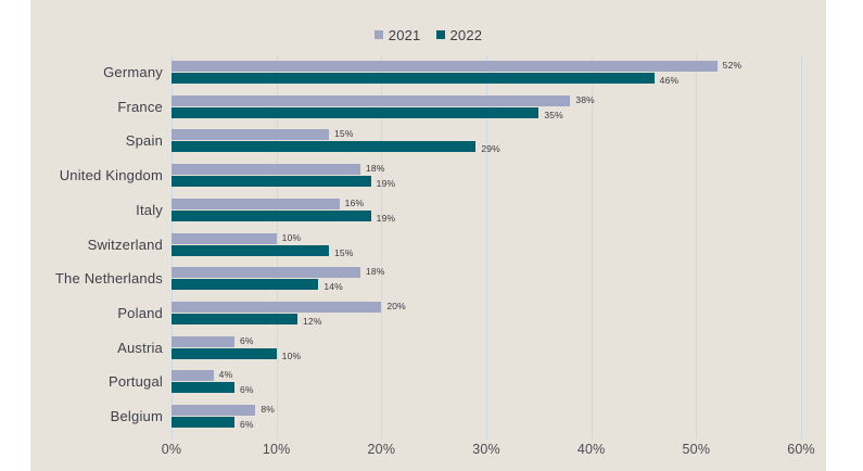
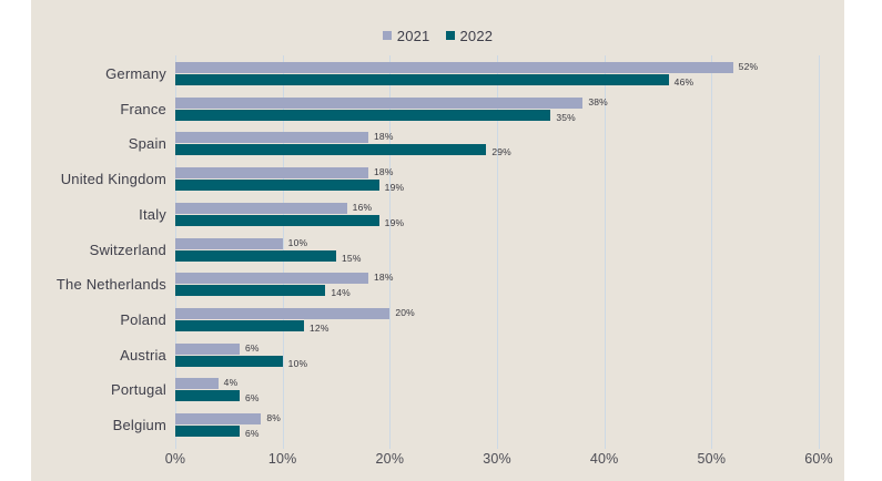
2021/Spain: 15% -> 18%
